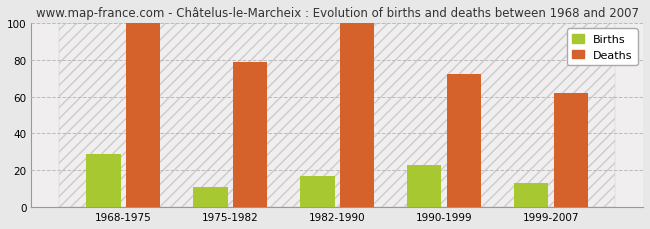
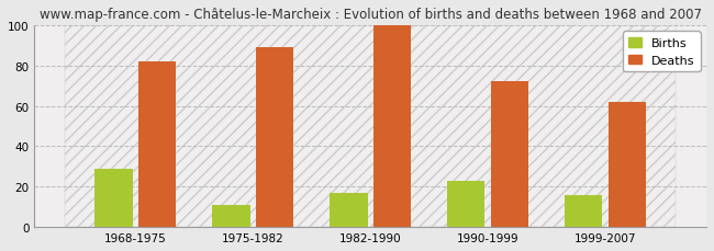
Deaths/1968-1975: 100 -> 82
Deaths/1975-1982: 79 -> 89
Births/1999-2007: 13 -> 16
